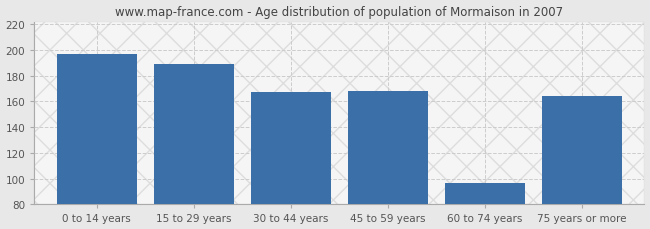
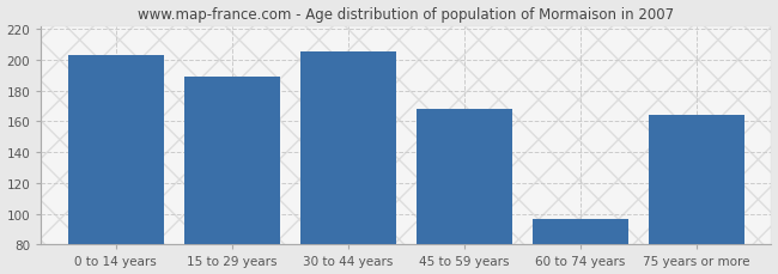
0 to 14 years: 197 -> 203
30 to 44 years: 167 -> 205
